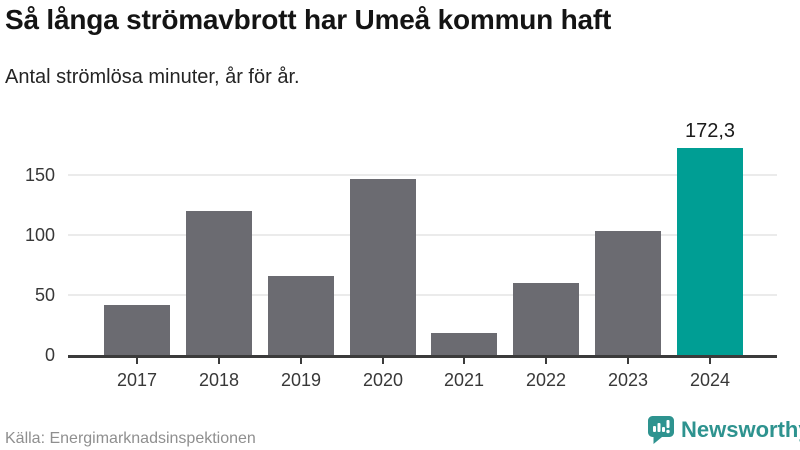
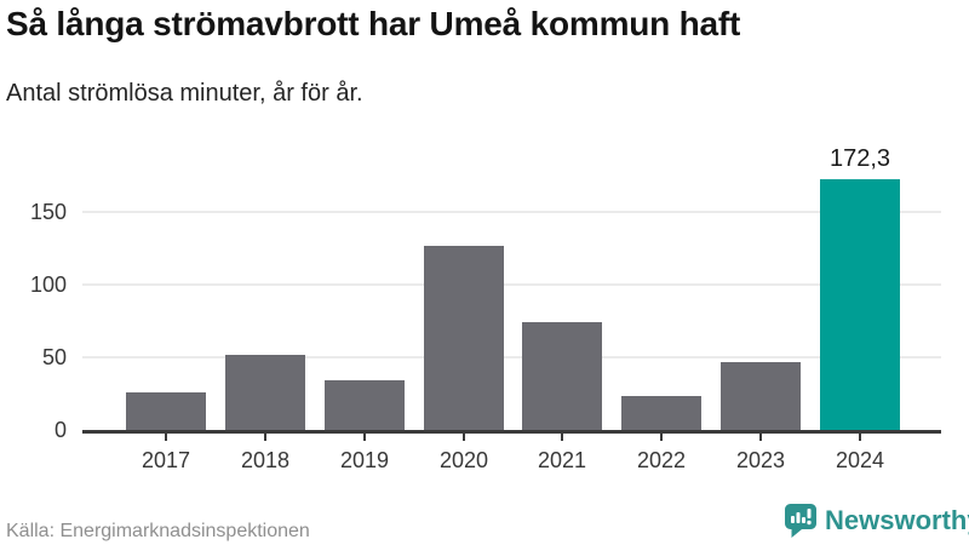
2017: 42 -> 26
2018: 120 -> 52
2019: 66 -> 34
2020: 147 -> 127
2021: 18 -> 74
2022: 60 -> 23
2023: 103 -> 47
